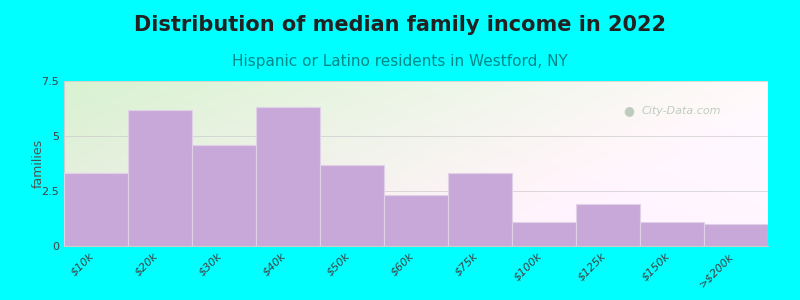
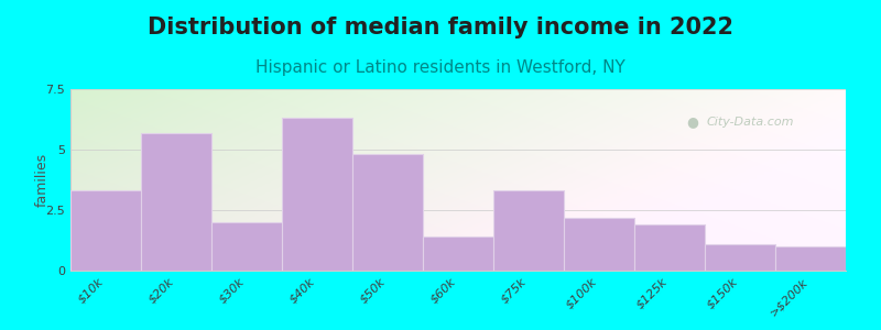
$20k: 6.2 -> 5.7
$30k: 4.6 -> 2.0
$50k: 3.7 -> 4.8
$60k: 2.3 -> 1.4
$100k: 1.1 -> 2.2
